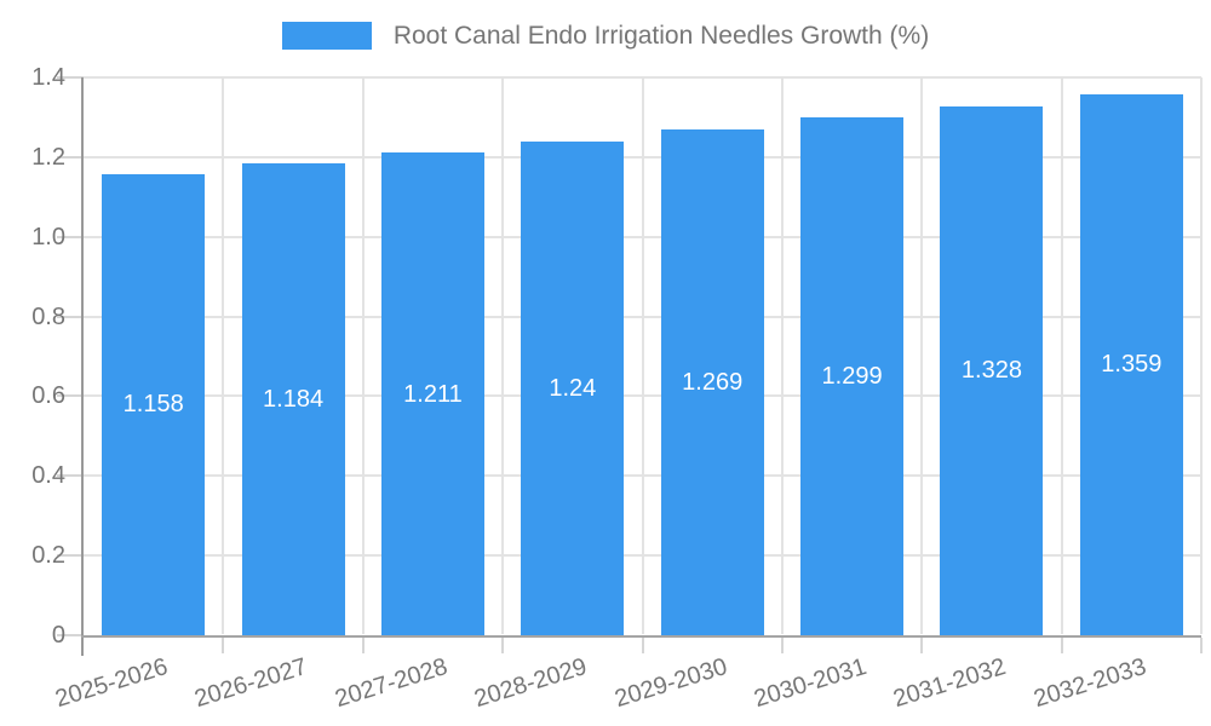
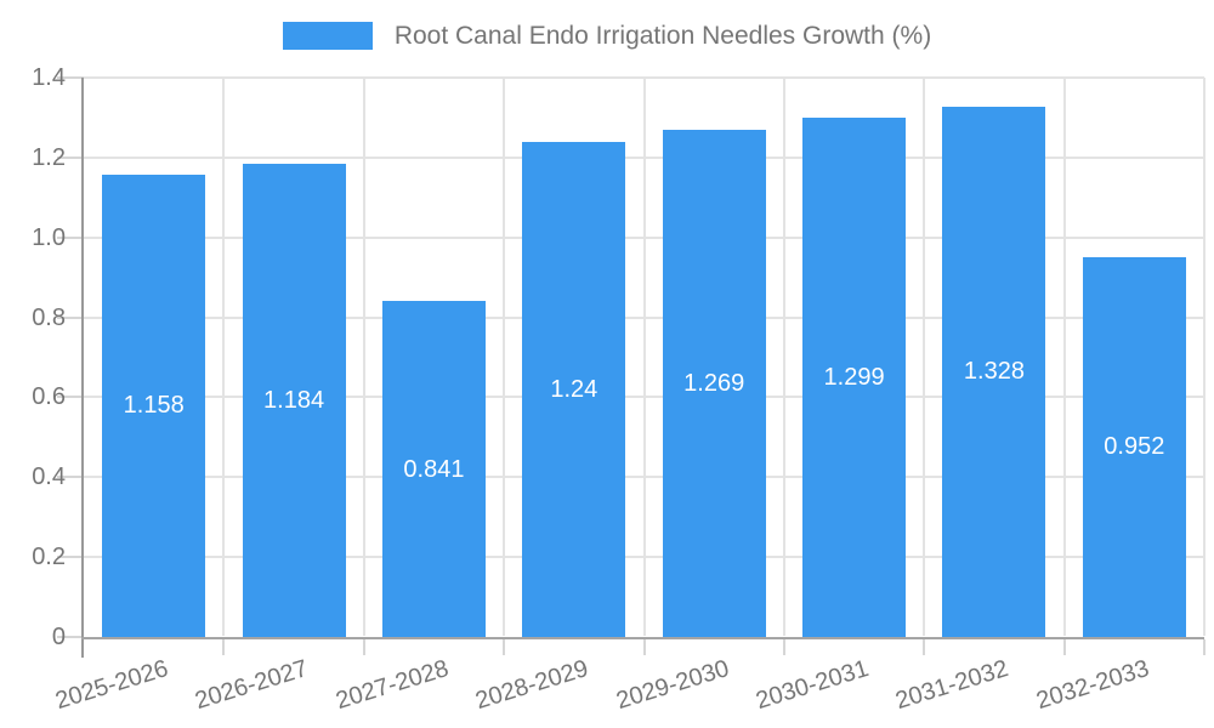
2027-2028: 1.211 -> 0.841
2032-2033: 1.359 -> 0.952
